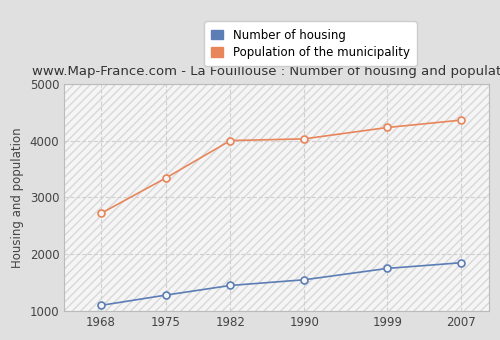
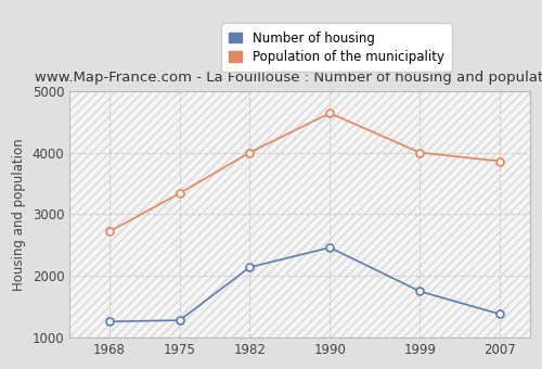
Number of housing/1968: 1100 -> 1260
Number of housing/1982: 1450 -> 2140
Number of housing/1990: 1550 -> 2460
Population of the municipality/1990: 4030 -> 4640
Population of the municipality/1999: 4230 -> 4000
Number of housing/2007: 1850 -> 1380
Population of the municipality/2007: 4360 -> 3860
